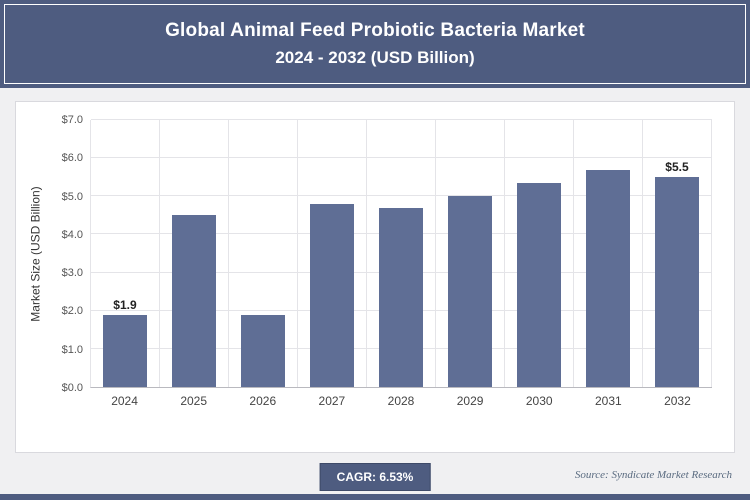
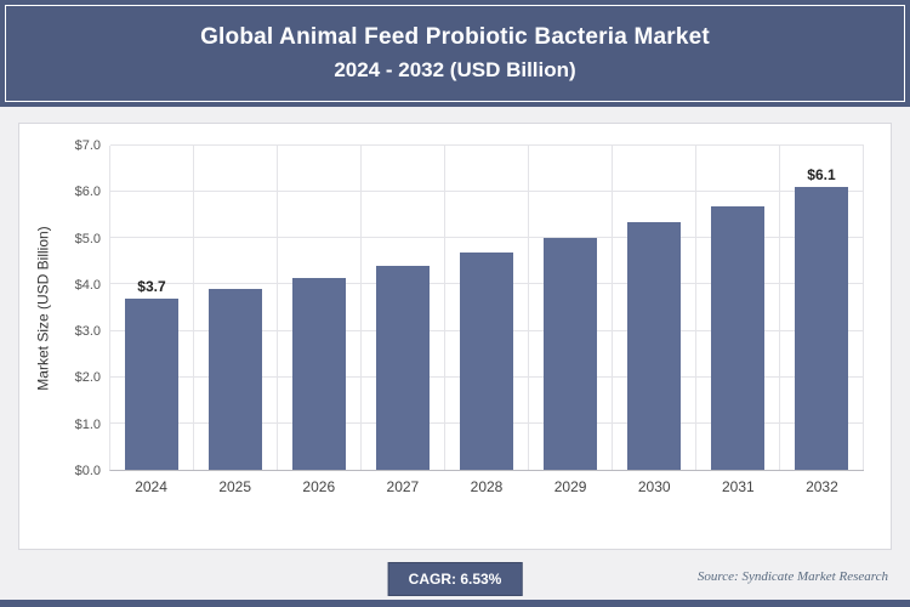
2024: $1.9 -> $3.7
2025: $4.5 -> $3.9
2026: $1.9 -> $4.2
2027: $4.8 -> $4.4
2032: $5.5 -> $6.1
